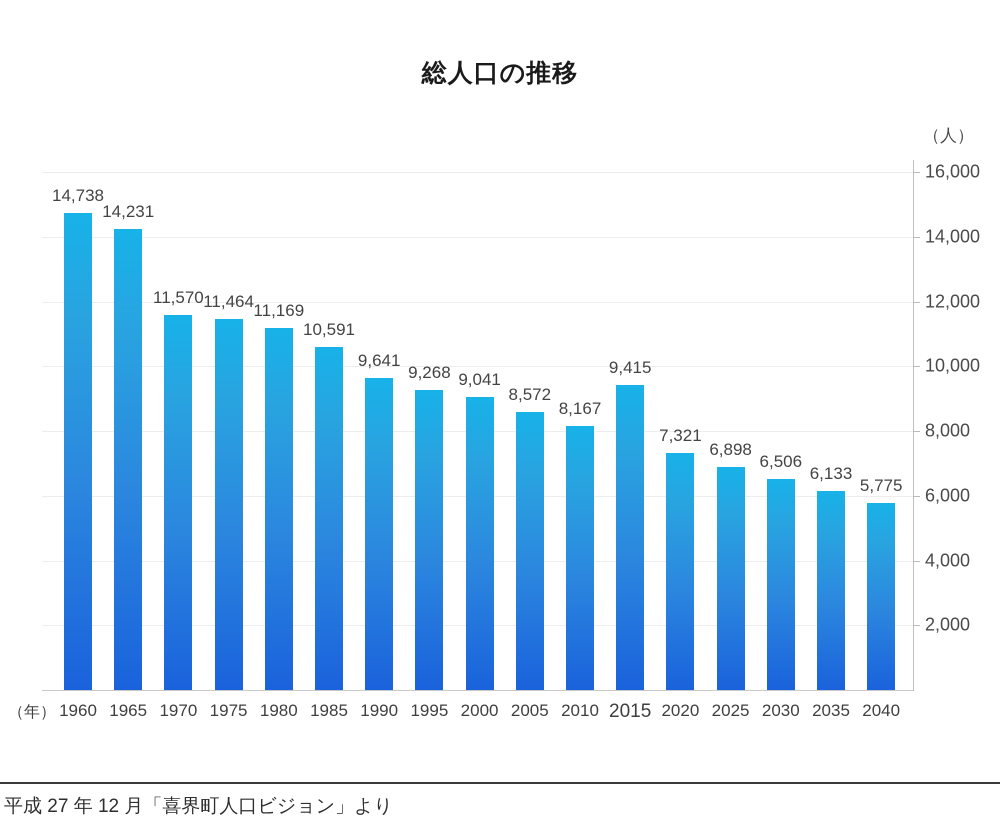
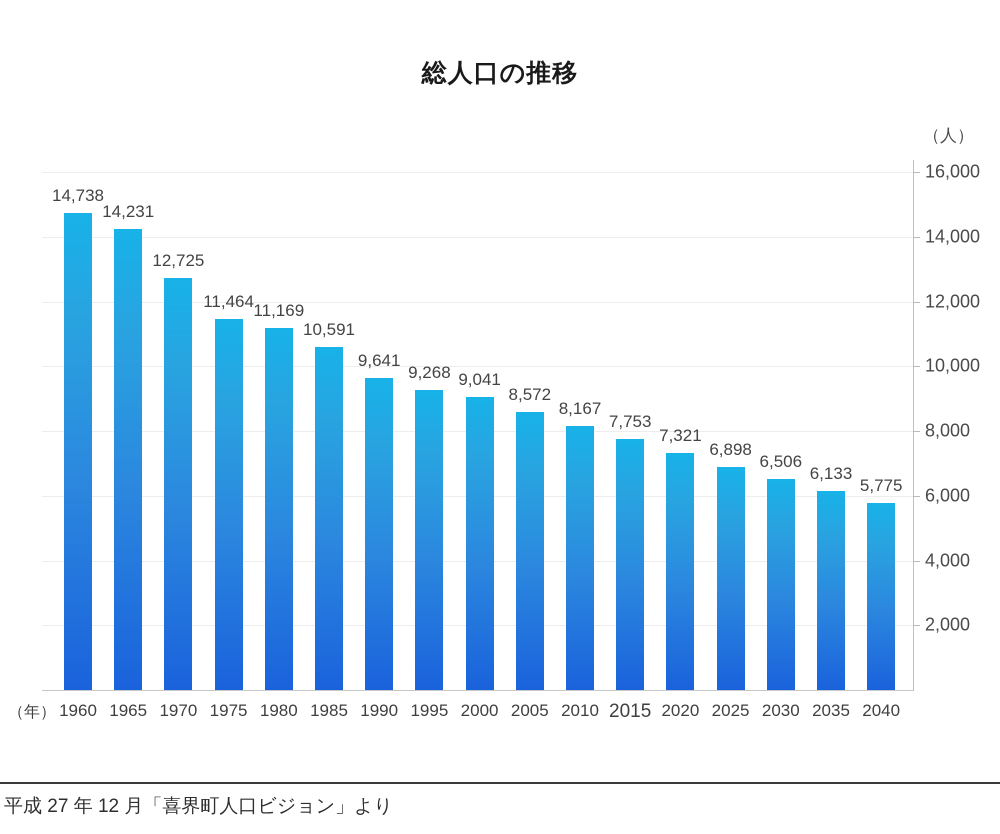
1970: 11,570 -> 12,725
2015: 9,415 -> 7,753
